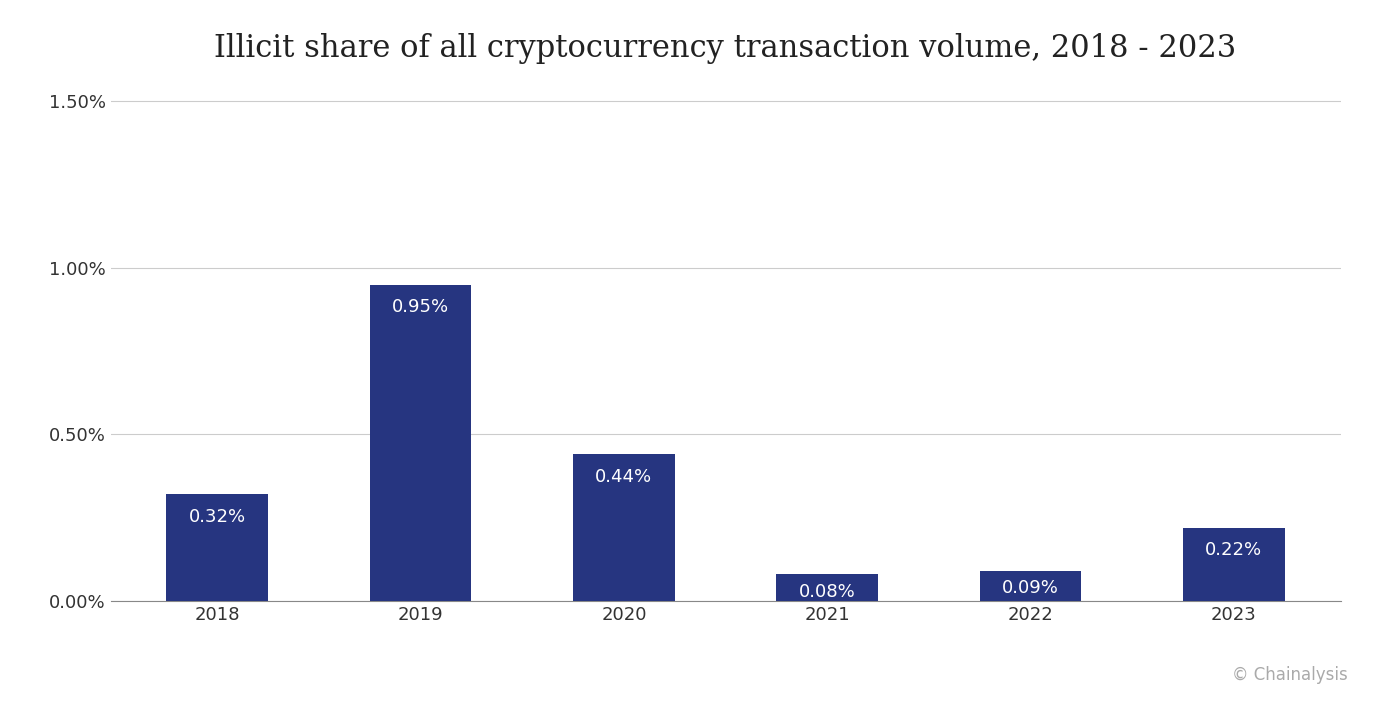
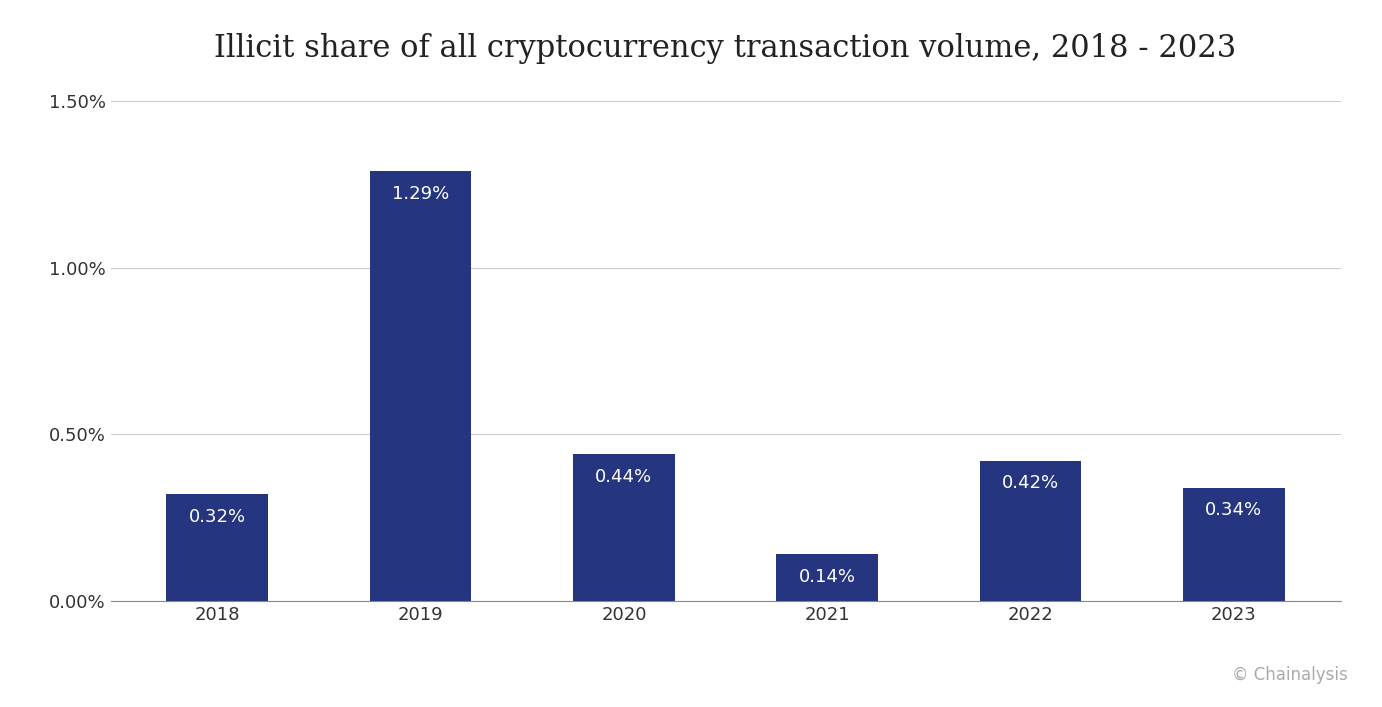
2019: 0.95% -> 1.29%
2021: 0.08% -> 0.14%
2022: 0.09% -> 0.42%
2023: 0.22% -> 0.34%
